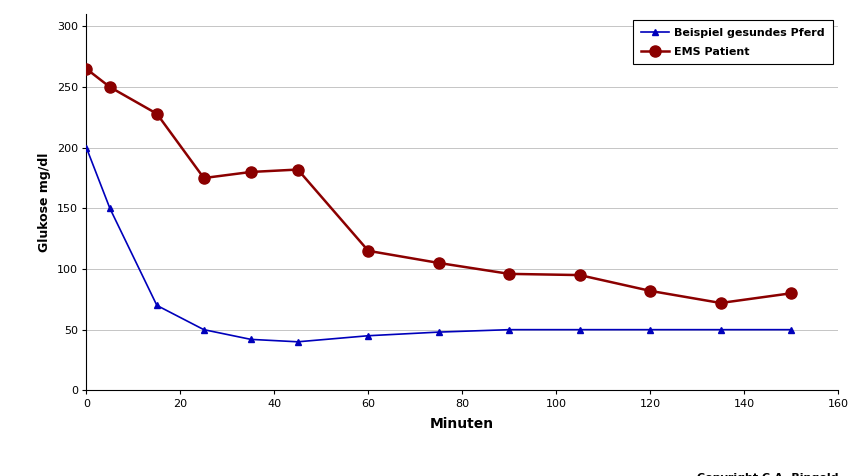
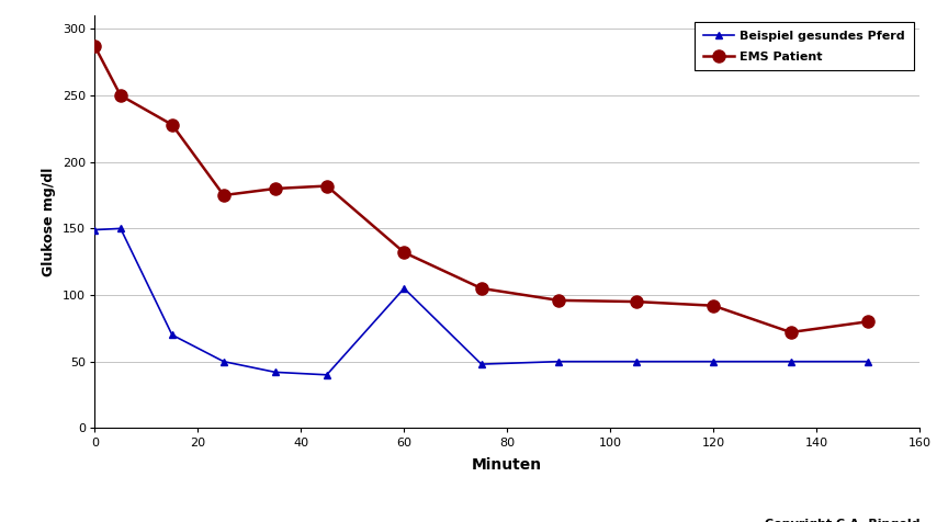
Beispiel gesundes Pferd/0: 200 -> 149
EMS Patient/0: 265 -> 287
Beispiel gesundes Pferd/60: 45 -> 105
EMS Patient/60: 115 -> 132
EMS Patient/120: 82 -> 92
